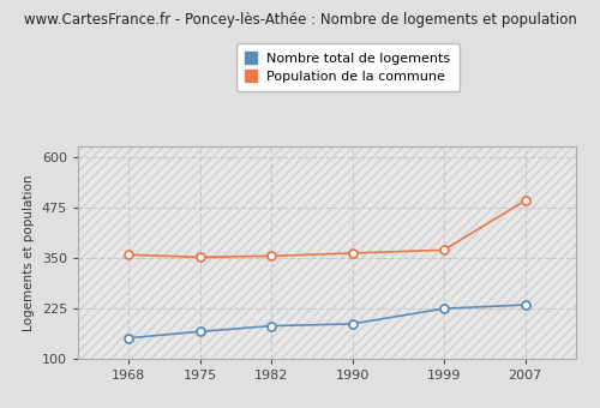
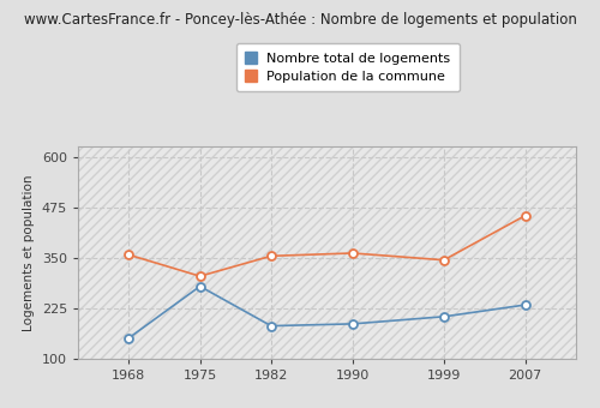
Nombre total de logements/1975: 168 -> 280
Population de la commune/1975: 352 -> 305
Nombre total de logements/1999: 225 -> 205
Population de la commune/1999: 370 -> 345
Population de la commune/2007: 492 -> 455
